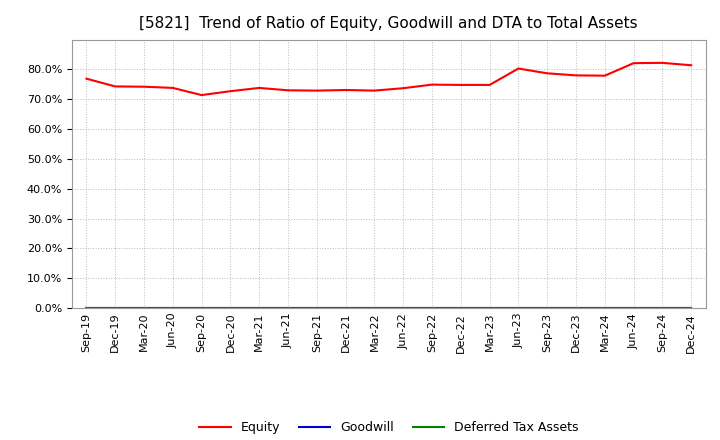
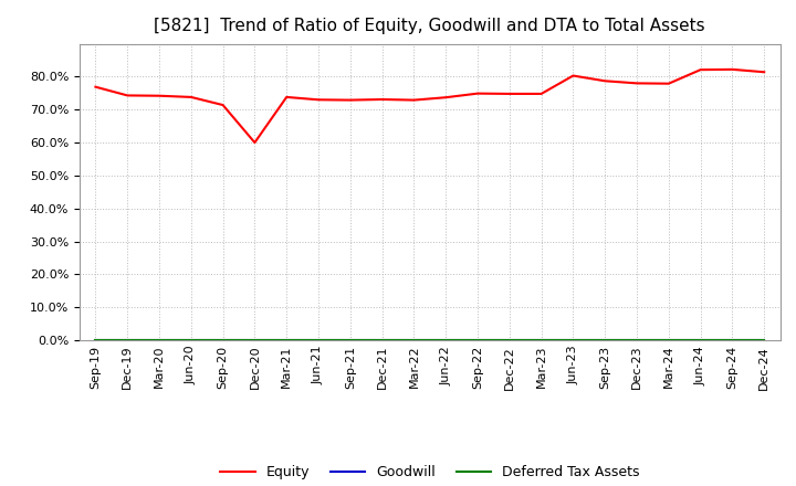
Equity/Dec-20: 72.7% -> 60.0%
